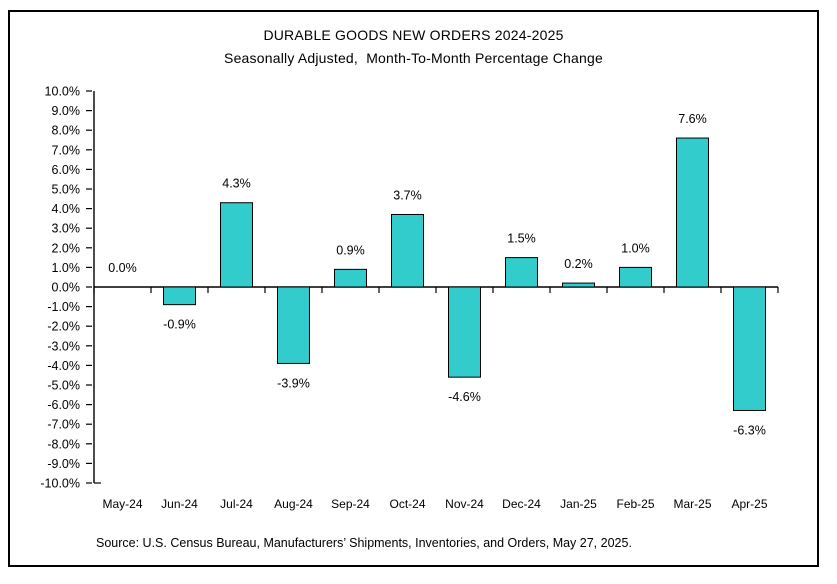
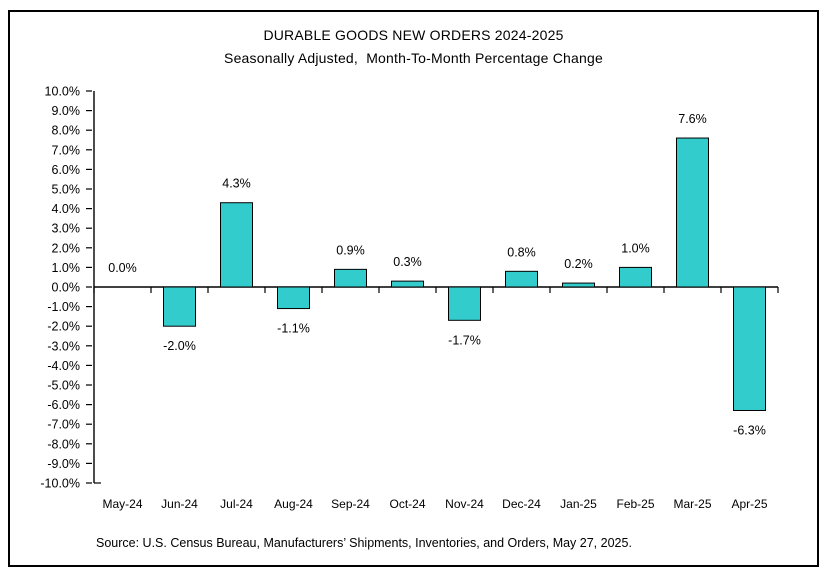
Jun-24: -0.9% -> -2.0%
Aug-24: -3.9% -> -1.1%
Oct-24: 3.7% -> 0.3%
Nov-24: -4.6% -> -1.7%
Dec-24: 1.5% -> 0.8%
